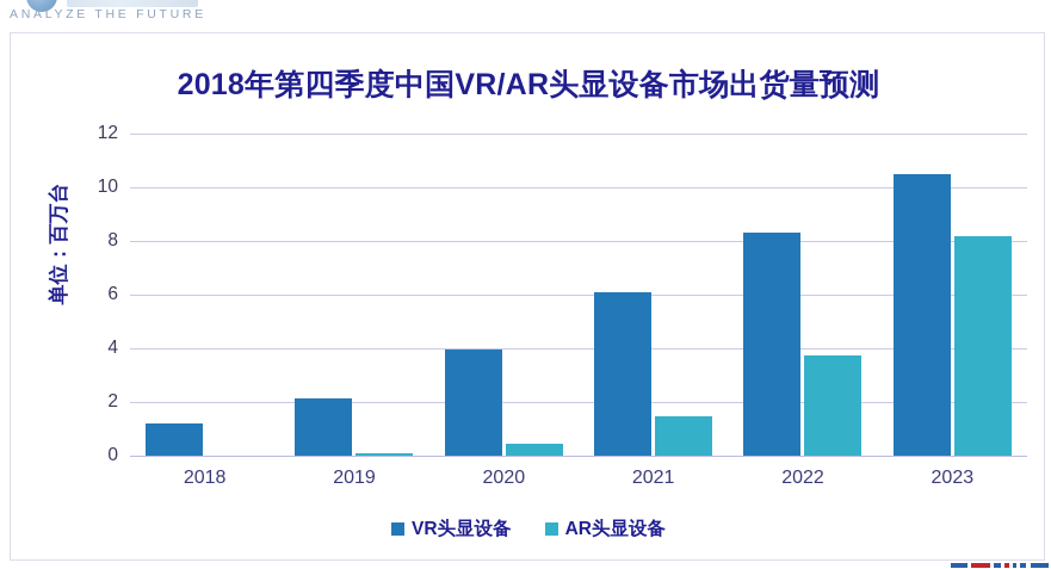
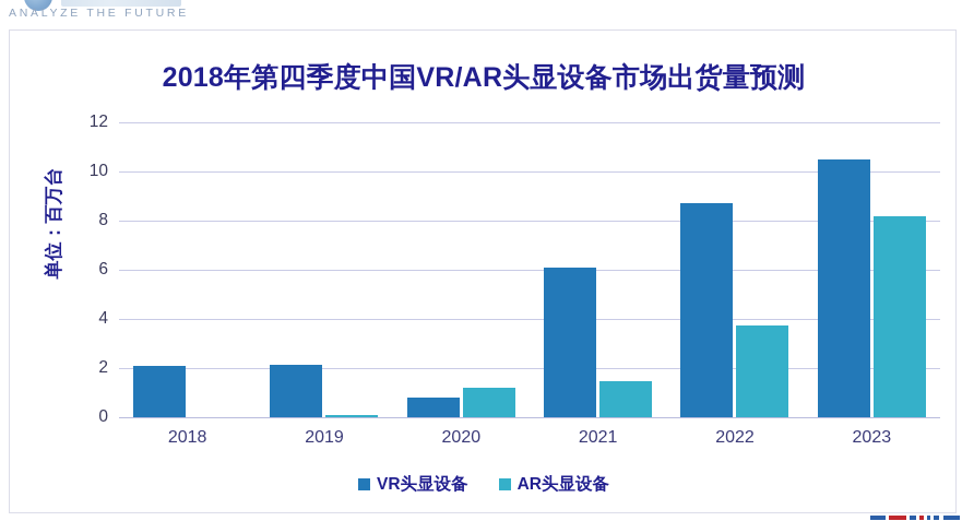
VR头显设备/2018: 1.2 -> 2.1
VR头显设备/2020: 4.0 -> 0.8
AR头显设备/2020: 0.5 -> 1.2
VR头显设备/2022: 8.3 -> 8.7
